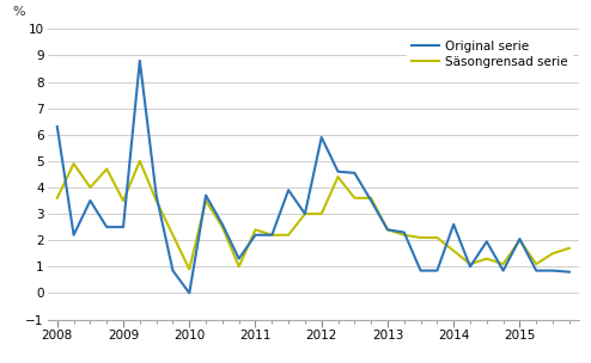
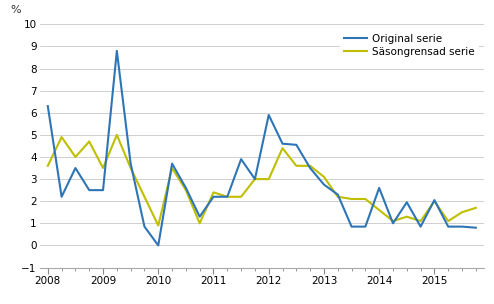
Original serie/2013: 2.40 -> 2.75
Säsongrensad serie/2013: 2.4 -> 3.1
